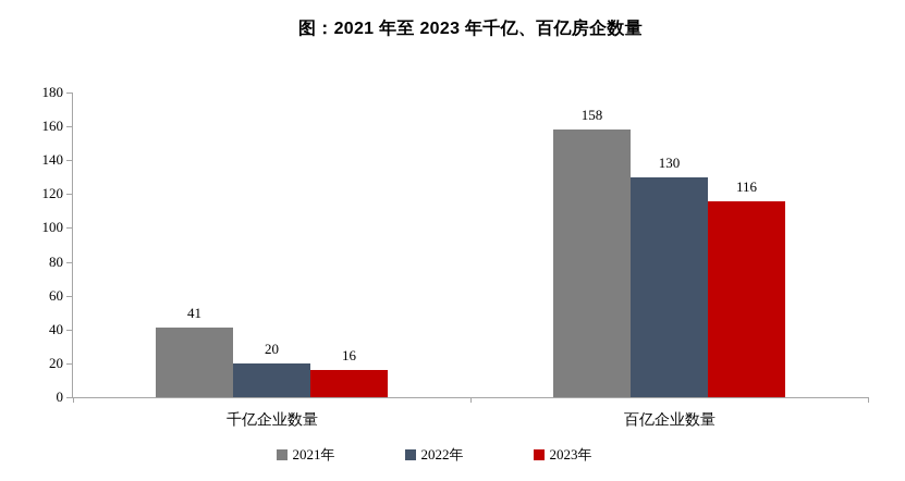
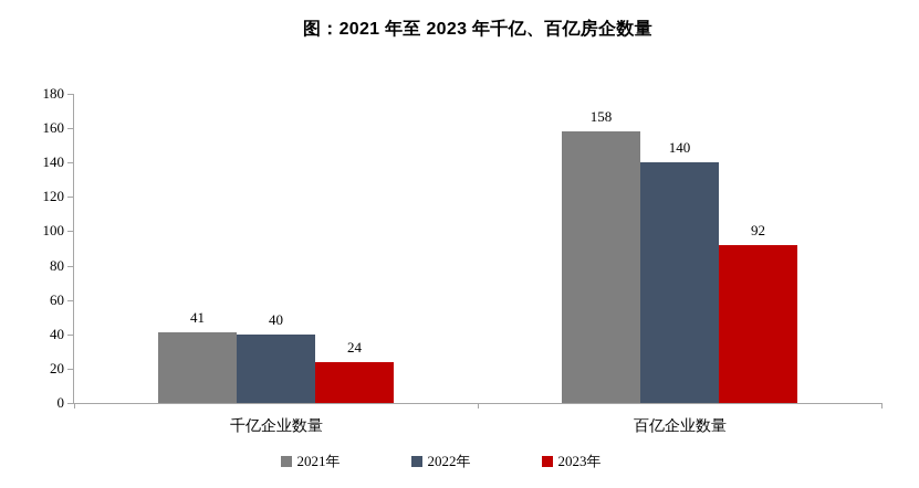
2022年/千亿企业数量: 20 -> 40
2023年/千亿企业数量: 16 -> 24
2022年/百亿企业数量: 130 -> 140
2023年/百亿企业数量: 116 -> 92
